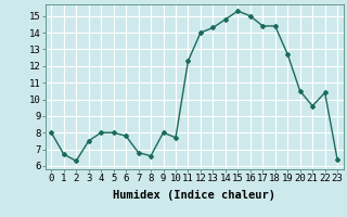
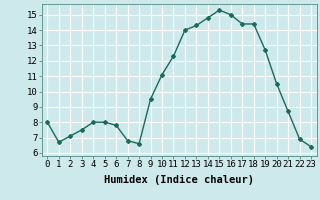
2: 6.3 -> 7.1
9: 8.0 -> 9.5
10: 7.7 -> 11.1
21: 9.6 -> 8.7
22: 10.4 -> 6.9
